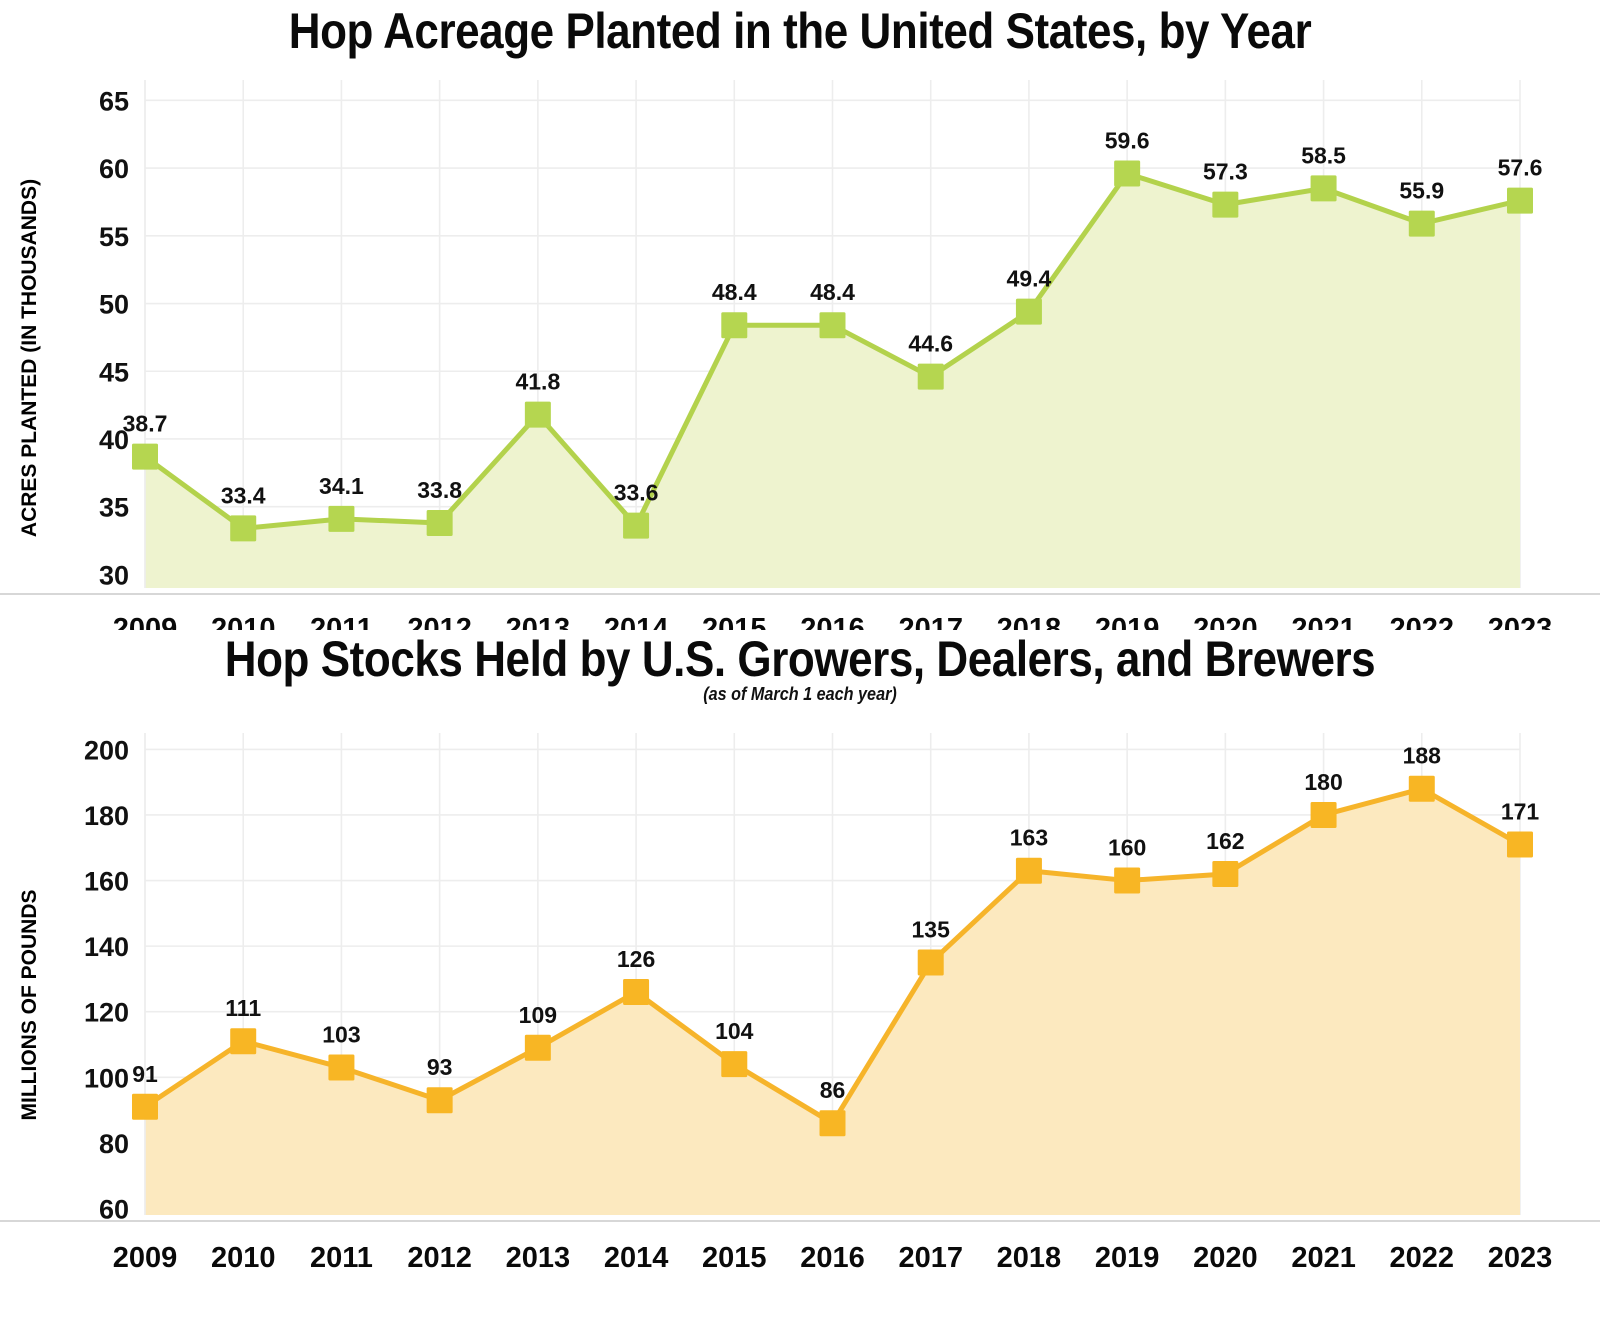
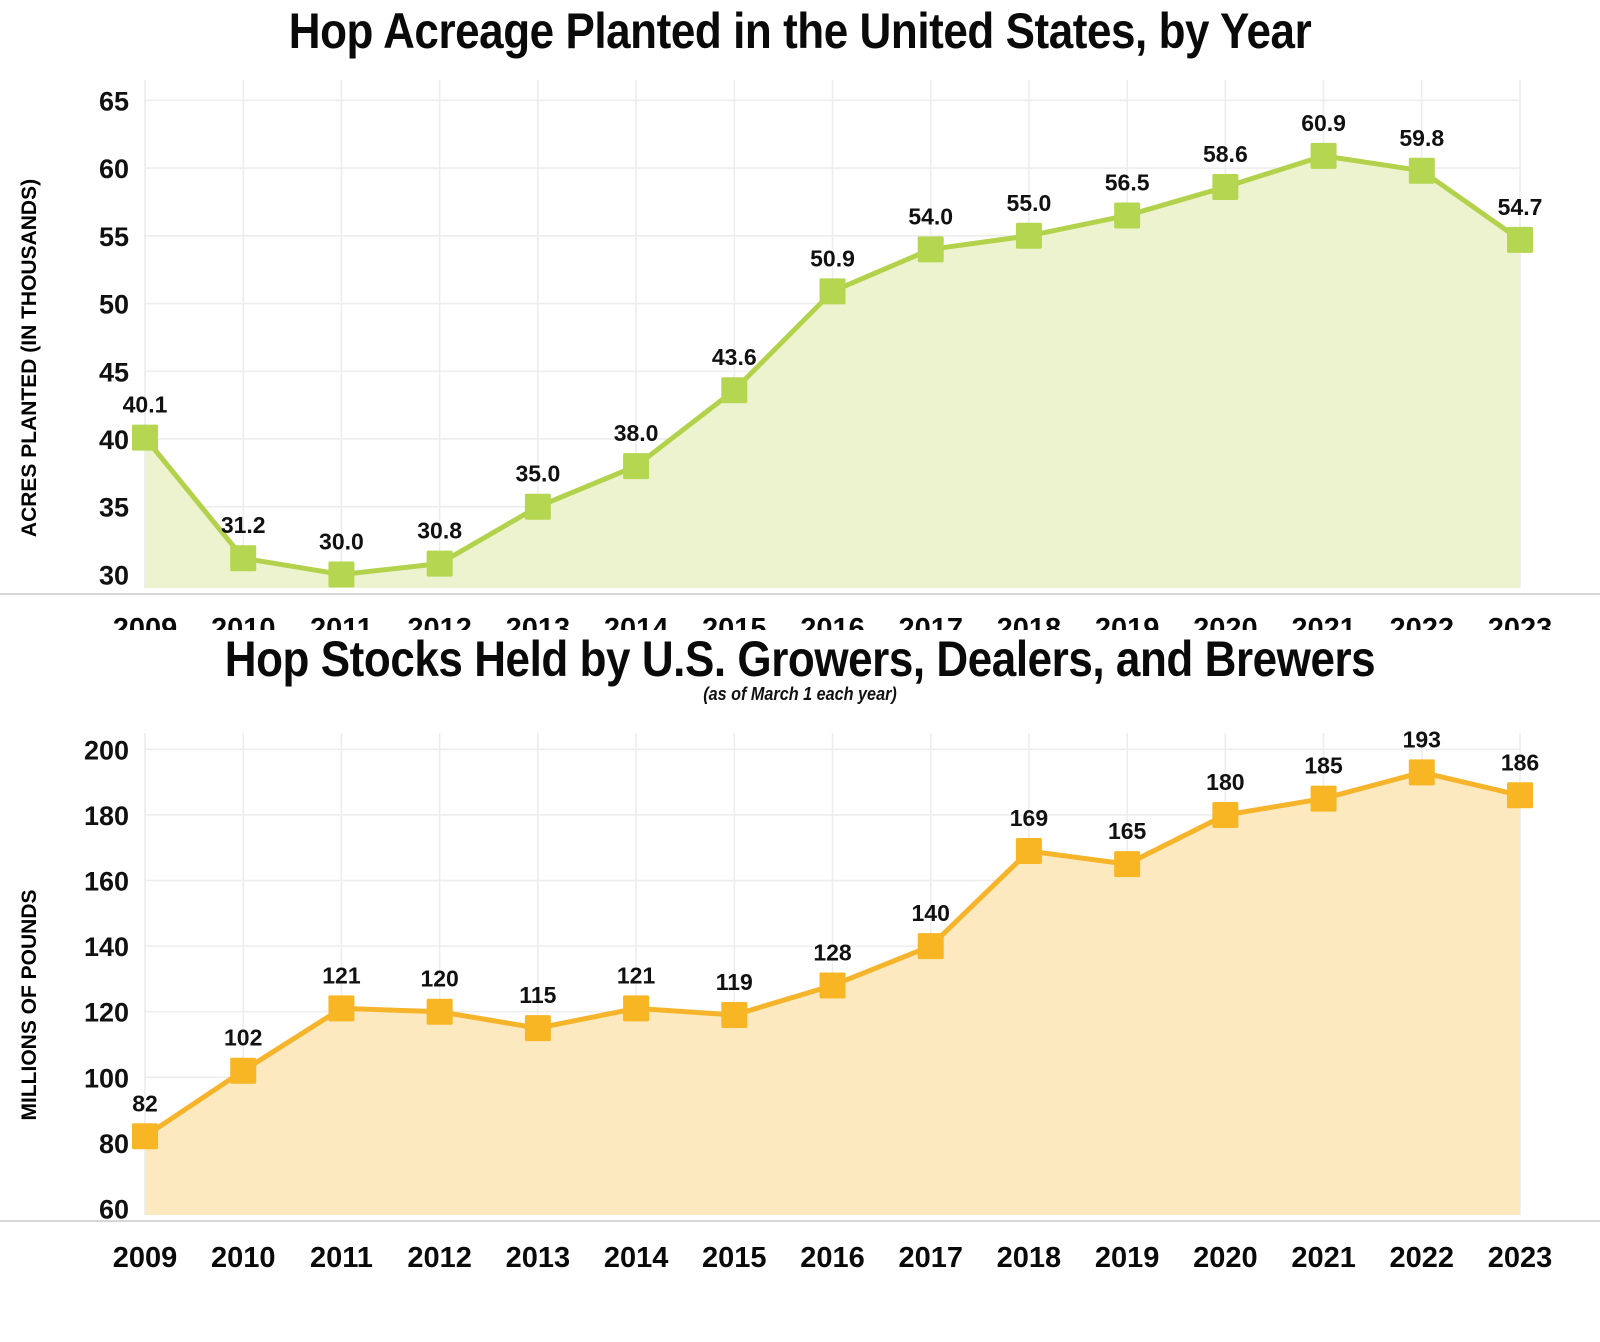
Hop Acreage Planted in the United States, by Year/2009: 38.7 -> 40.1
Hop Acreage Planted in the United States, by Year/2010: 33.4 -> 31.2
Hop Acreage Planted in the United States, by Year/2011: 34.1 -> 30.0
Hop Acreage Planted in the United States, by Year/2012: 33.8 -> 30.8
Hop Acreage Planted in the United States, by Year/2013: 41.8 -> 35.0
Hop Acreage Planted in the United States, by Year/2014: 33.6 -> 38.0
Hop Acreage Planted in the United States, by Year/2015: 48.4 -> 43.6
Hop Acreage Planted in the United States, by Year/2016: 48.4 -> 50.9
Hop Acreage Planted in the United States, by Year/2017: 44.6 -> 54.0
Hop Acreage Planted in the United States, by Year/2018: 49.4 -> 55.0
Hop Acreage Planted in the United States, by Year/2019: 59.6 -> 56.5
Hop Acreage Planted in the United States, by Year/2020: 57.3 -> 58.6
Hop Acreage Planted in the United States, by Year/2021: 58.5 -> 60.9
Hop Acreage Planted in the United States, by Year/2022: 55.9 -> 59.8
Hop Acreage Planted in the United States, by Year/2023: 57.6 -> 54.7
Hop Stocks Held by U.S. Growers, Dealers, and Brewers/2009: 91 -> 82
Hop Stocks Held by U.S. Growers, Dealers, and Brewers/2010: 111 -> 102
Hop Stocks Held by U.S. Growers, Dealers, and Brewers/2011: 103 -> 121
Hop Stocks Held by U.S. Growers, Dealers, and Brewers/2012: 93 -> 120
Hop Stocks Held by U.S. Growers, Dealers, and Brewers/2013: 109 -> 115
Hop Stocks Held by U.S. Growers, Dealers, and Brewers/2014: 126 -> 121
Hop Stocks Held by U.S. Growers, Dealers, and Brewers/2015: 104 -> 119
Hop Stocks Held by U.S. Growers, Dealers, and Brewers/2016: 86 -> 128
Hop Stocks Held by U.S. Growers, Dealers, and Brewers/2017: 135 -> 140
Hop Stocks Held by U.S. Growers, Dealers, and Brewers/2018: 163 -> 169
Hop Stocks Held by U.S. Growers, Dealers, and Brewers/2019: 160 -> 165
Hop Stocks Held by U.S. Growers, Dealers, and Brewers/2020: 162 -> 180
Hop Stocks Held by U.S. Growers, Dealers, and Brewers/2021: 180 -> 185
Hop Stocks Held by U.S. Growers, Dealers, and Brewers/2022: 188 -> 193
Hop Stocks Held by U.S. Growers, Dealers, and Brewers/2023: 171 -> 186
